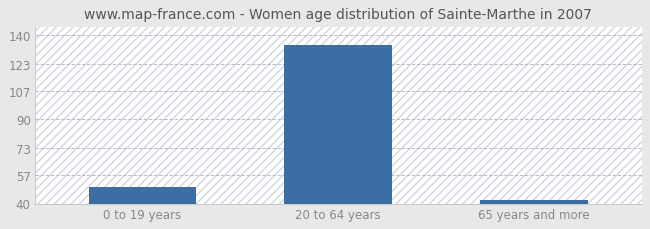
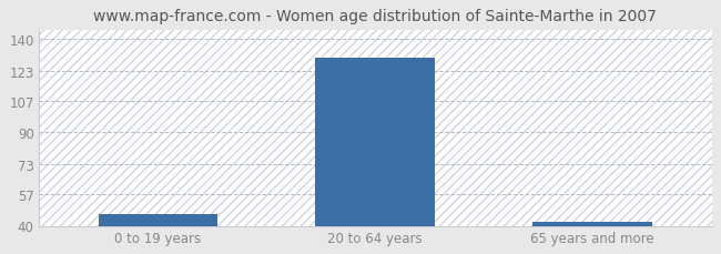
0 to 19 years: 50 -> 46
20 to 64 years: 134 -> 130
